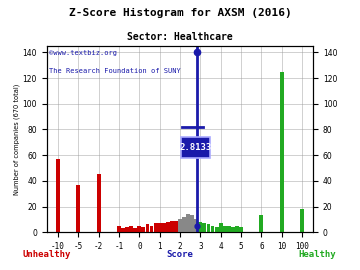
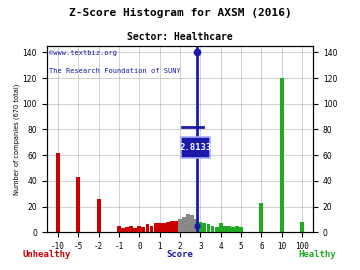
-10: 57 -> 62
-5: 37 -> 43
-2: 45 -> 26
6: 13 -> 23
10: 125 -> 120
100: 18 -> 8
